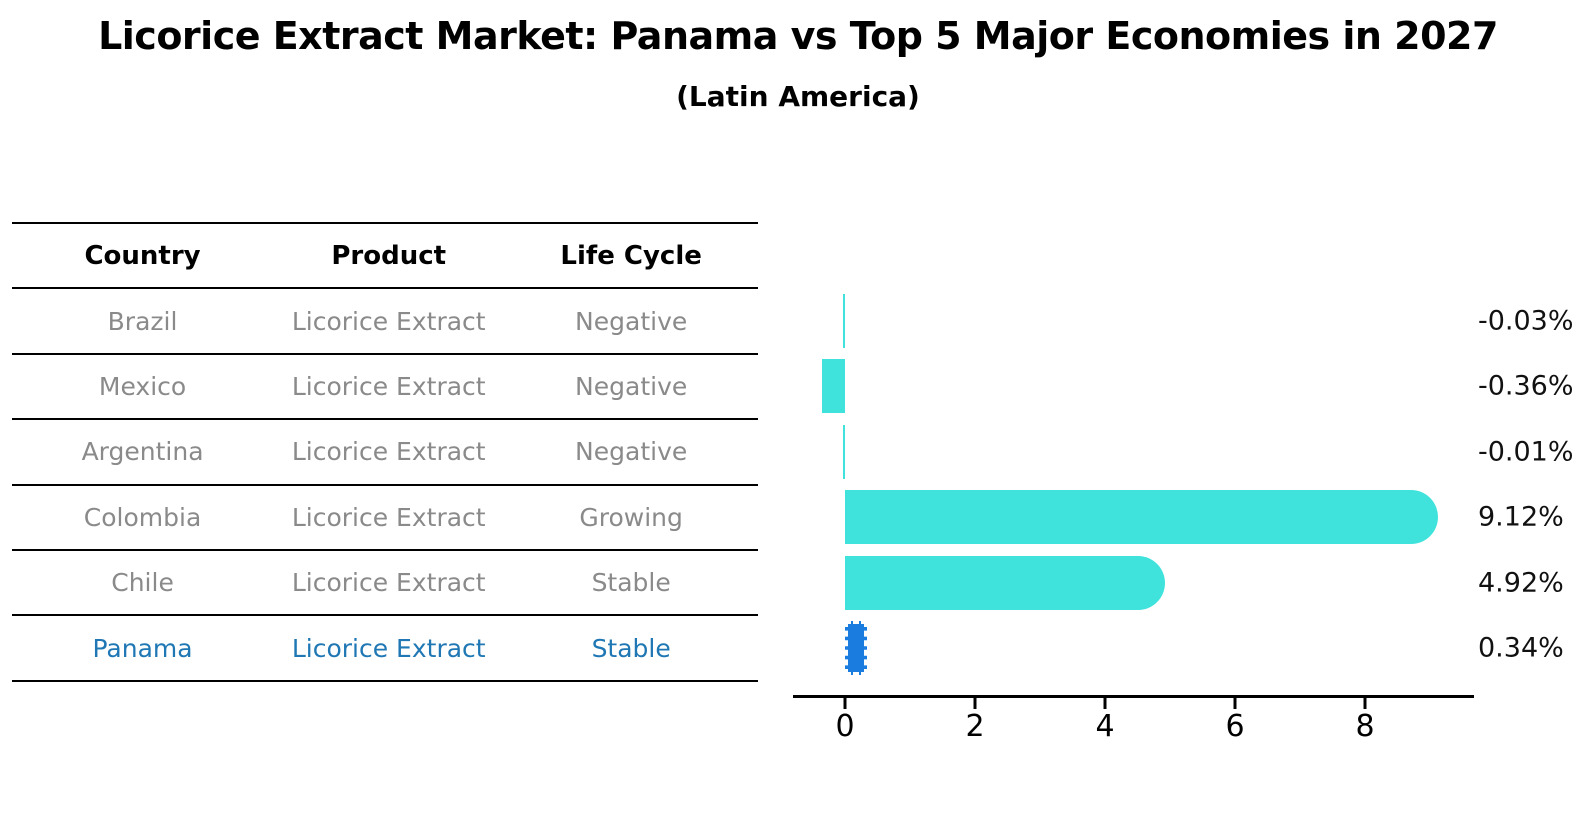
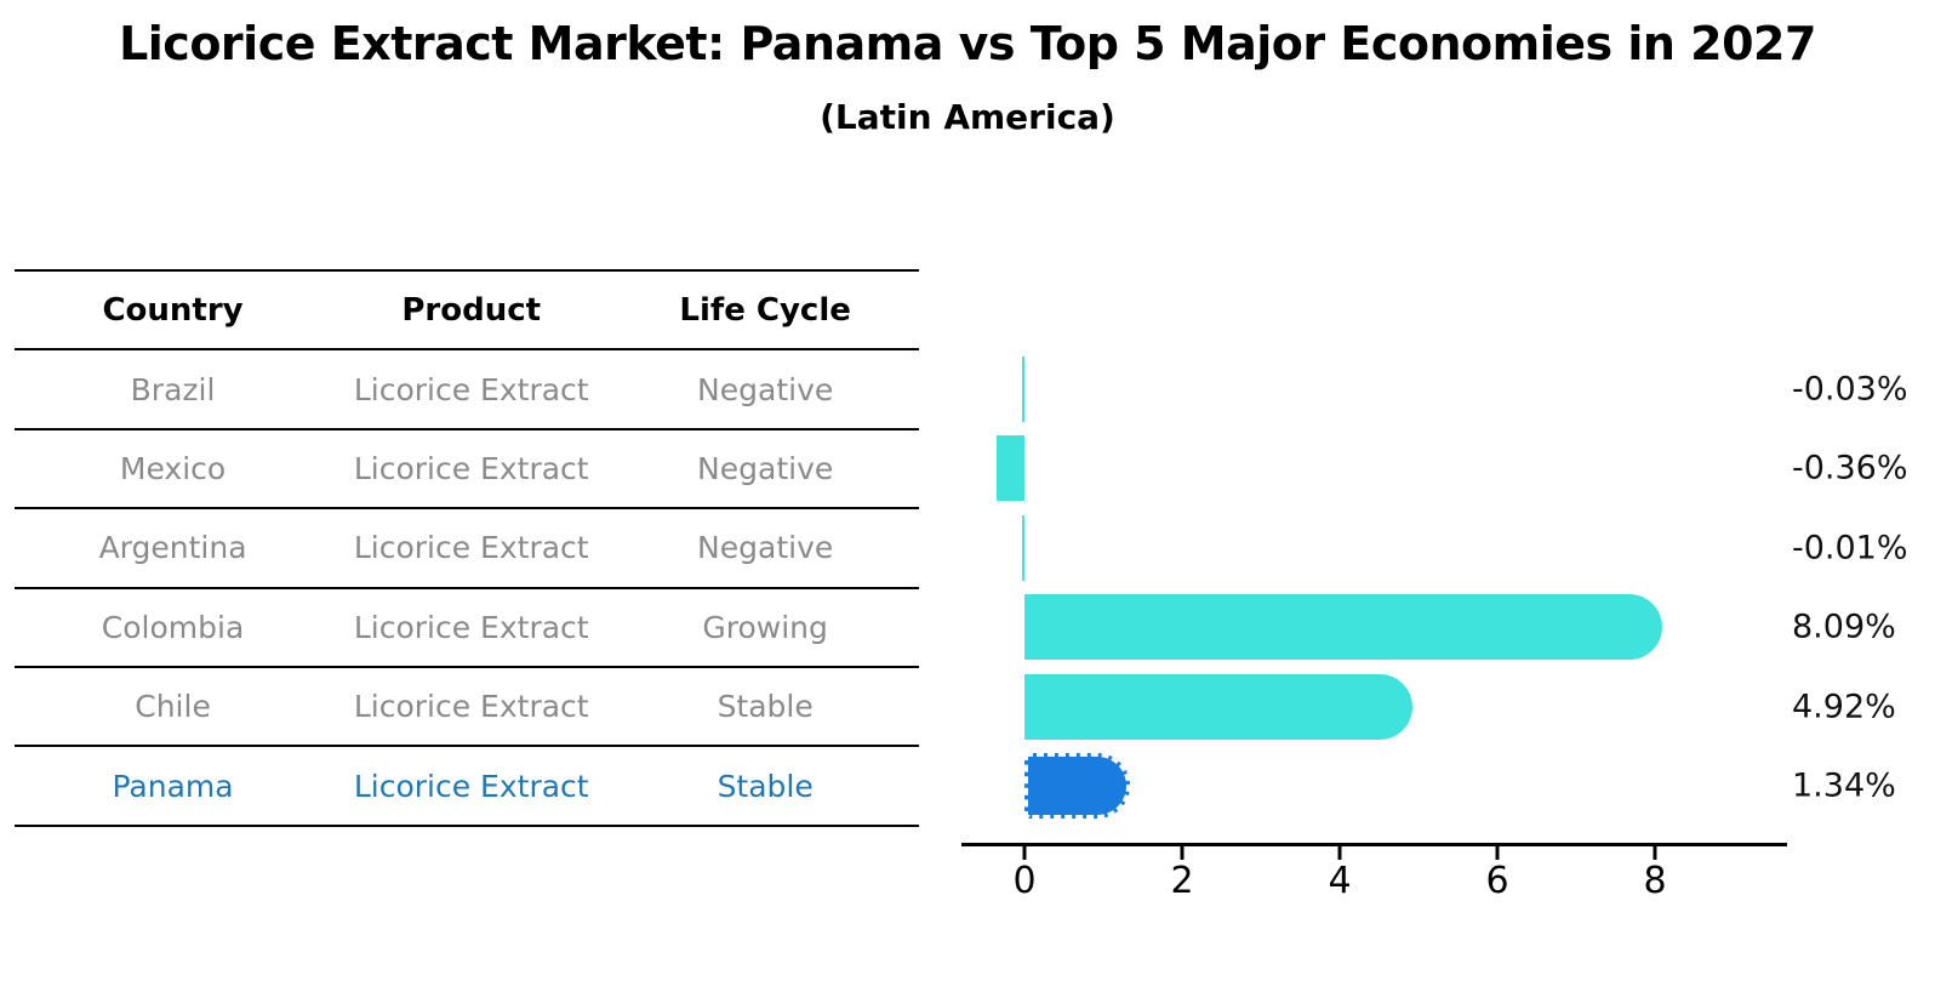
Colombia: 9.12% -> 8.09%
Panama: 0.34% -> 1.34%
